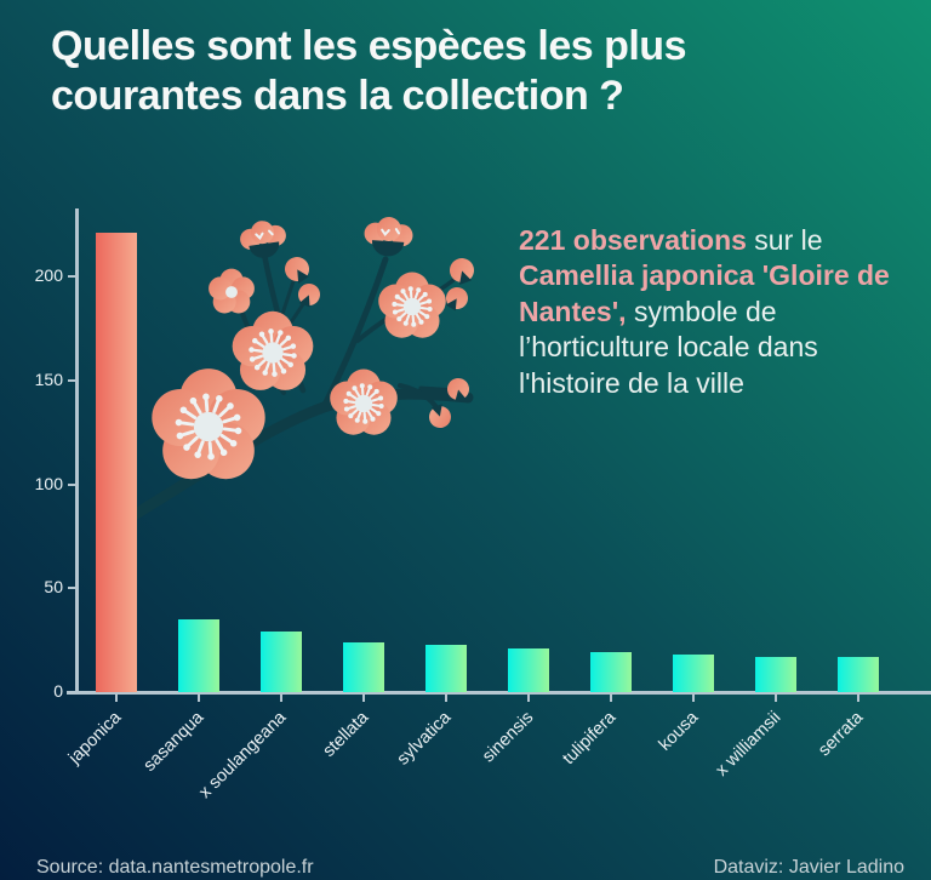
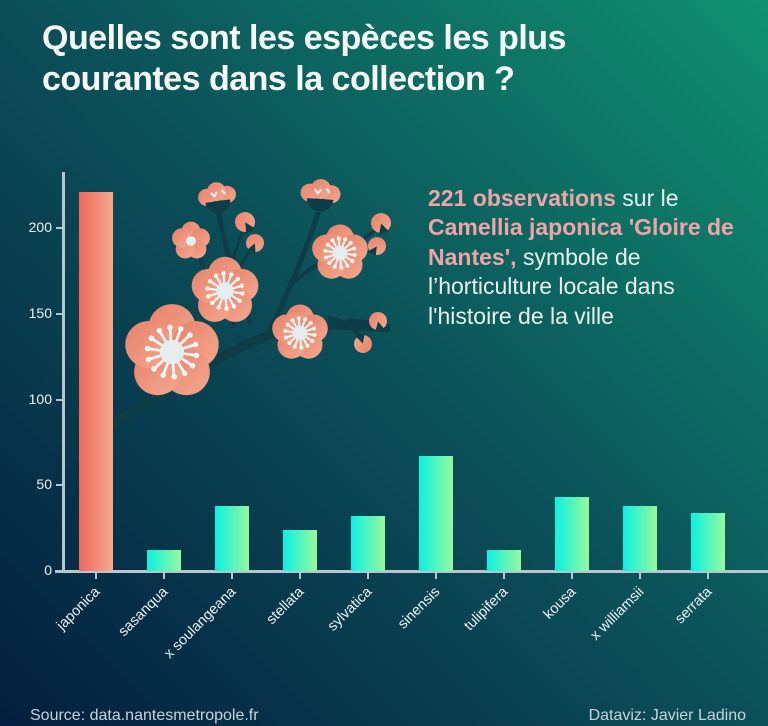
sasanqua: 35 -> 12
x soulangeana: 29 -> 38
sylvatica: 23 -> 32
sinensis: 21 -> 67
tulipifera: 19 -> 12
kousa: 18 -> 43
x williamsii: 17 -> 38
serrata: 17 -> 34
